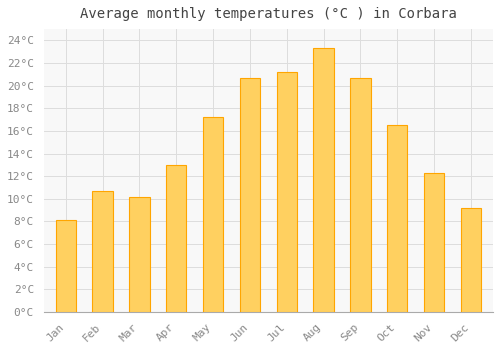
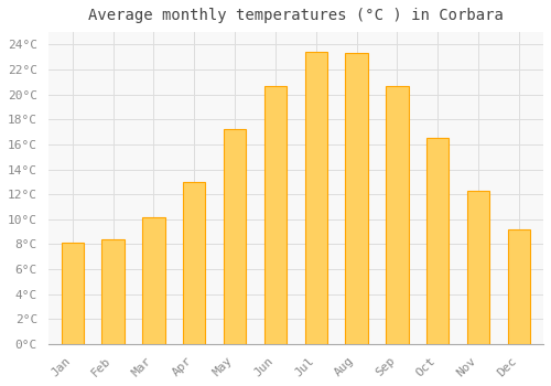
Feb: 10.7°C -> 8.4°C
Jul: 21.2°C -> 23.4°C
